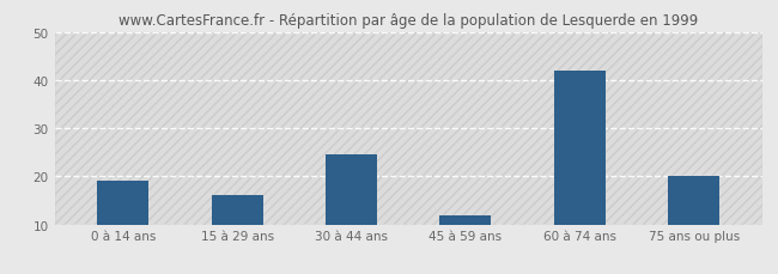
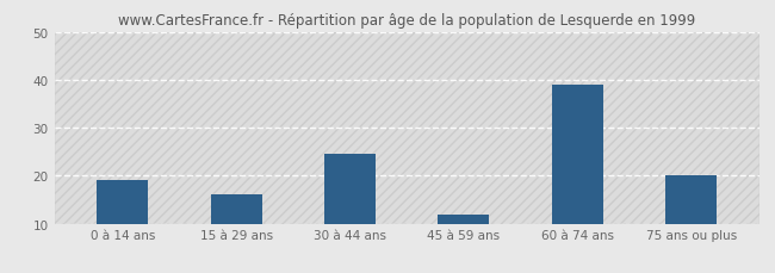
60 à 74 ans: 42.0 -> 39.0
